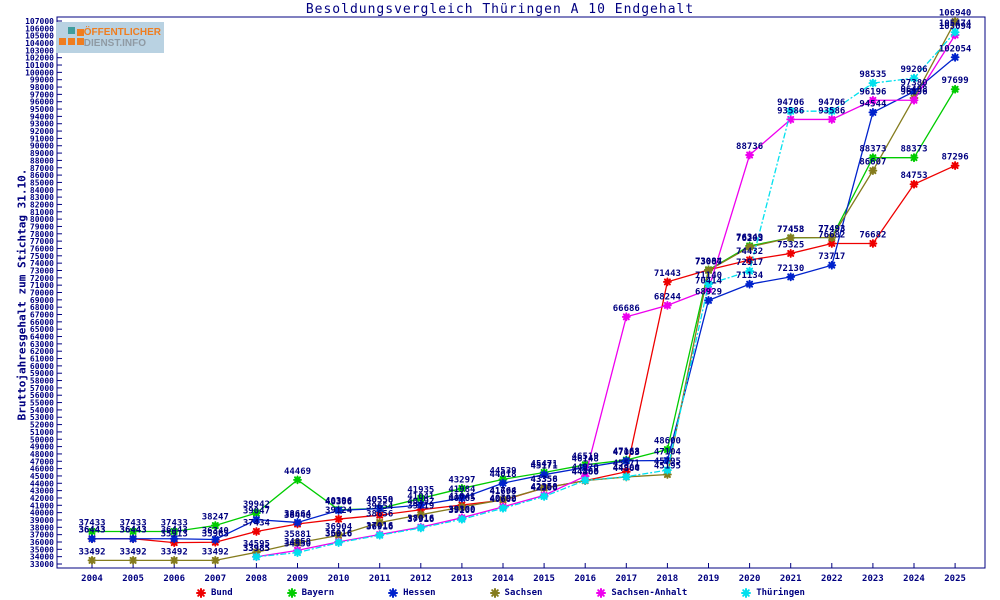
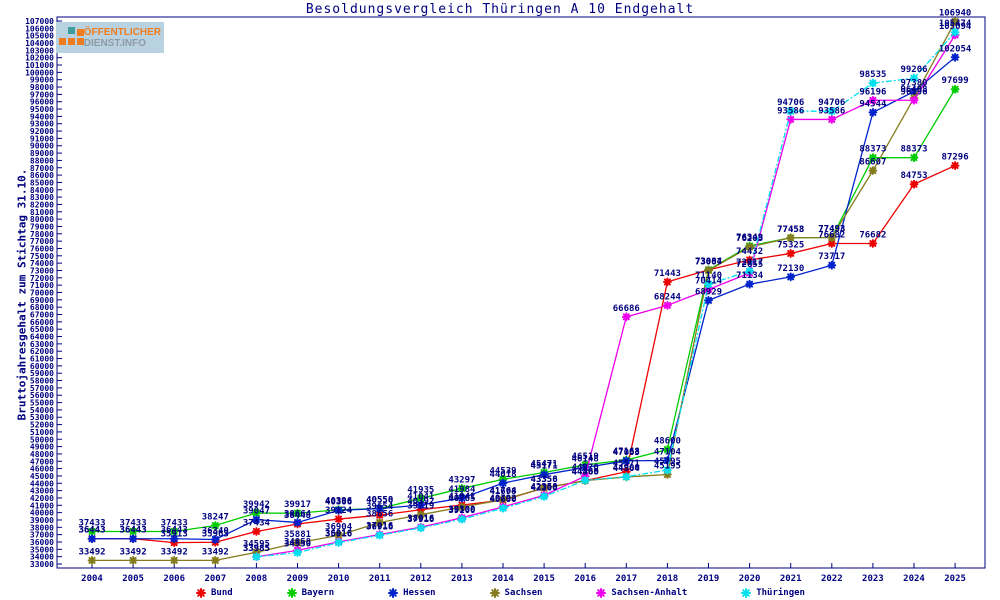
Bayern/2009: 44469 -> 39917
Sachsen-Anhalt/2020: 88736 -> 72655
